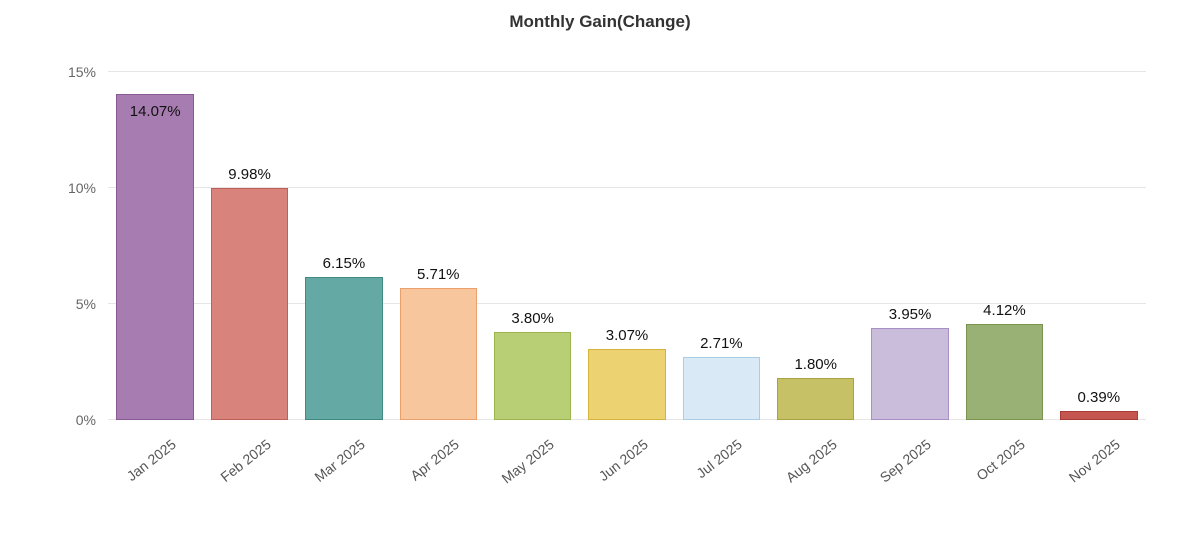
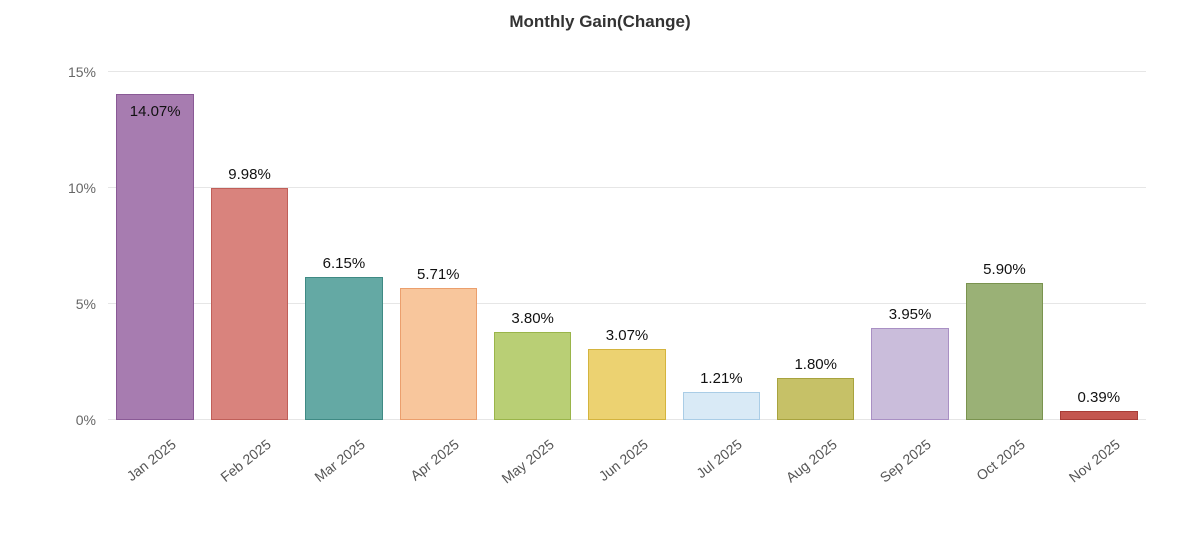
Jul 2025: 2.71% -> 1.21%
Oct 2025: 4.12% -> 5.90%
